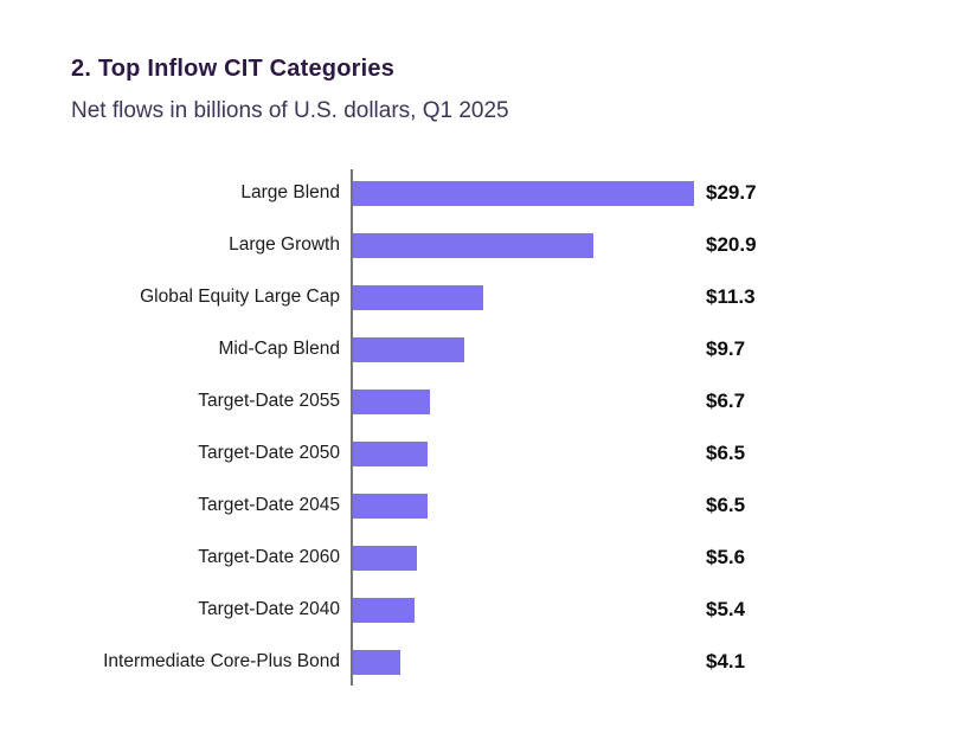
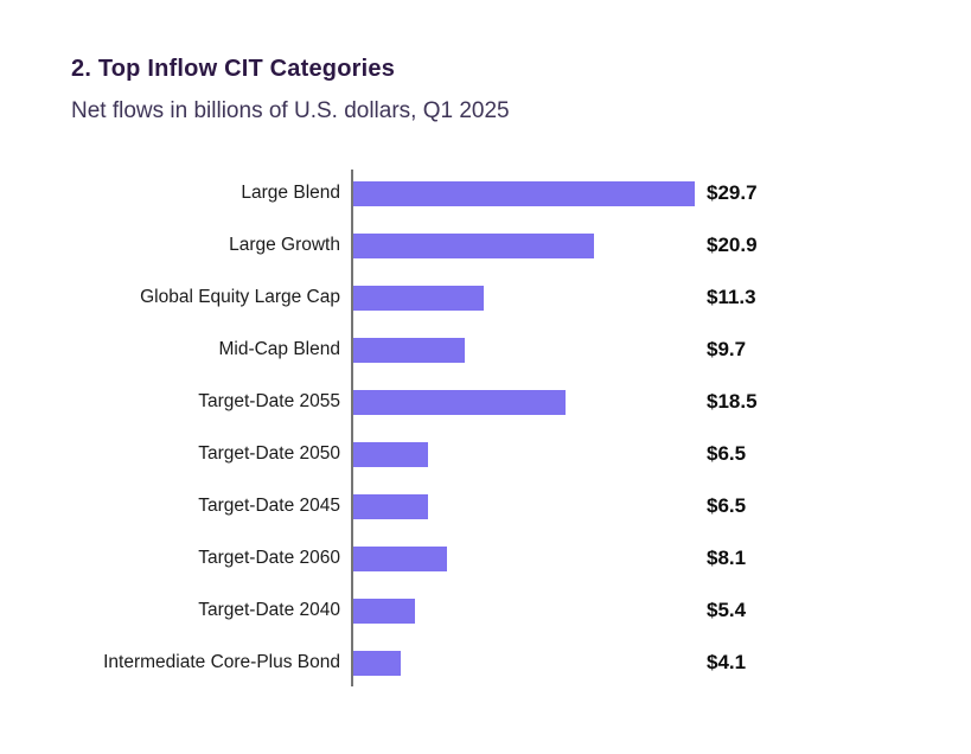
Target-Date 2055: $6.7 -> $18.5
Target-Date 2060: $5.6 -> $8.1
